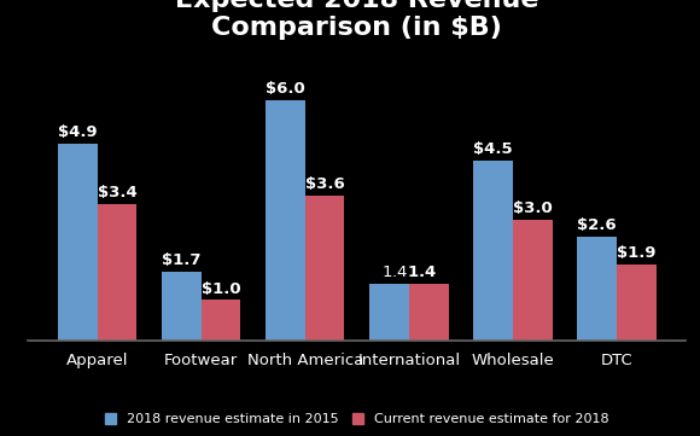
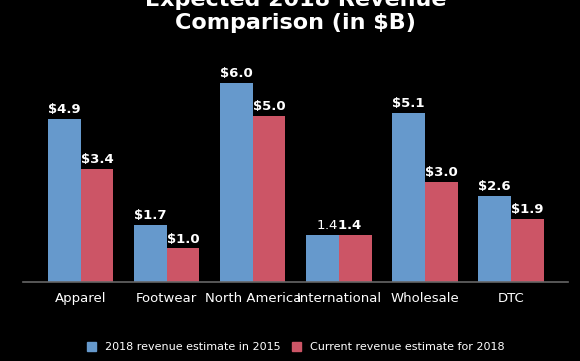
Current revenue estimate for 2018/North America: $3.6 -> $5.0
2018 revenue estimate in 2015/Wholesale: $4.5 -> $5.1
